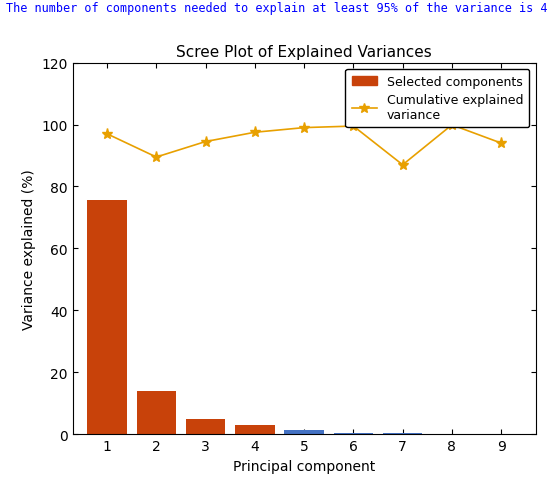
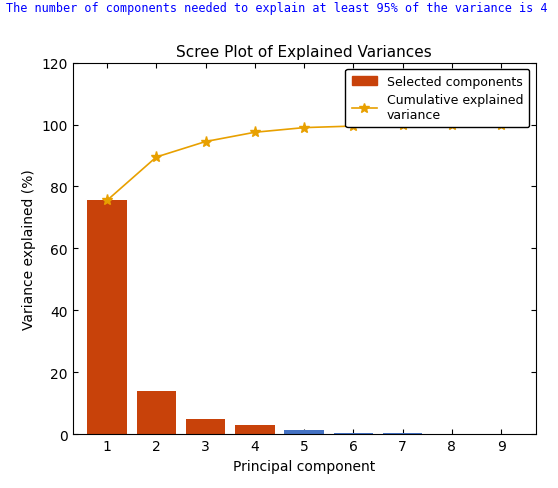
Cumulative explained variance/1: 97.0 -> 75.5
Cumulative explained variance/7: 87.0 -> 99.7
Cumulative explained variance/9: 94.0 -> 100.0
